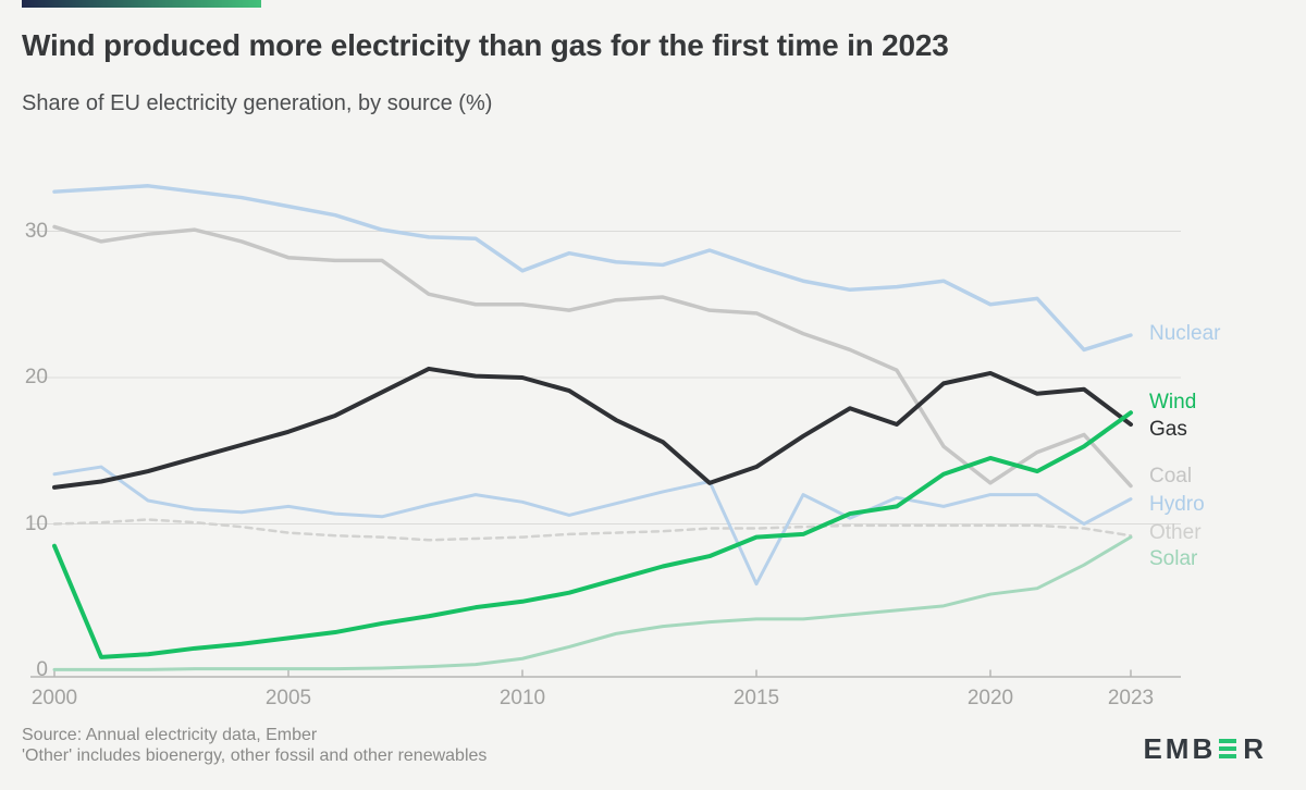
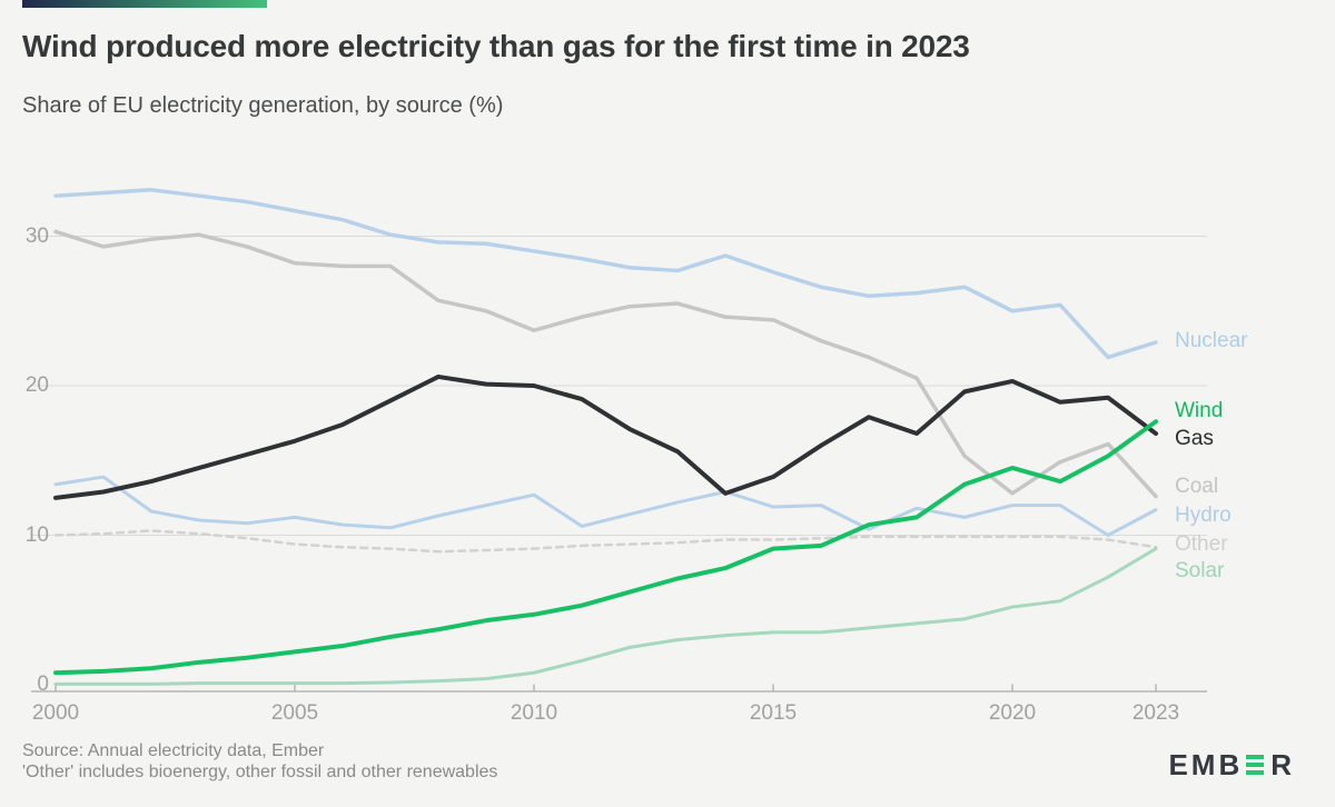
Wind/2000: 8.5 -> 0.8
Nuclear/2010: 27.3 -> 29.0
Coal/2010: 25.0 -> 23.7
Hydro/2010: 11.5 -> 12.7
Hydro/2015: 5.9 -> 11.9
